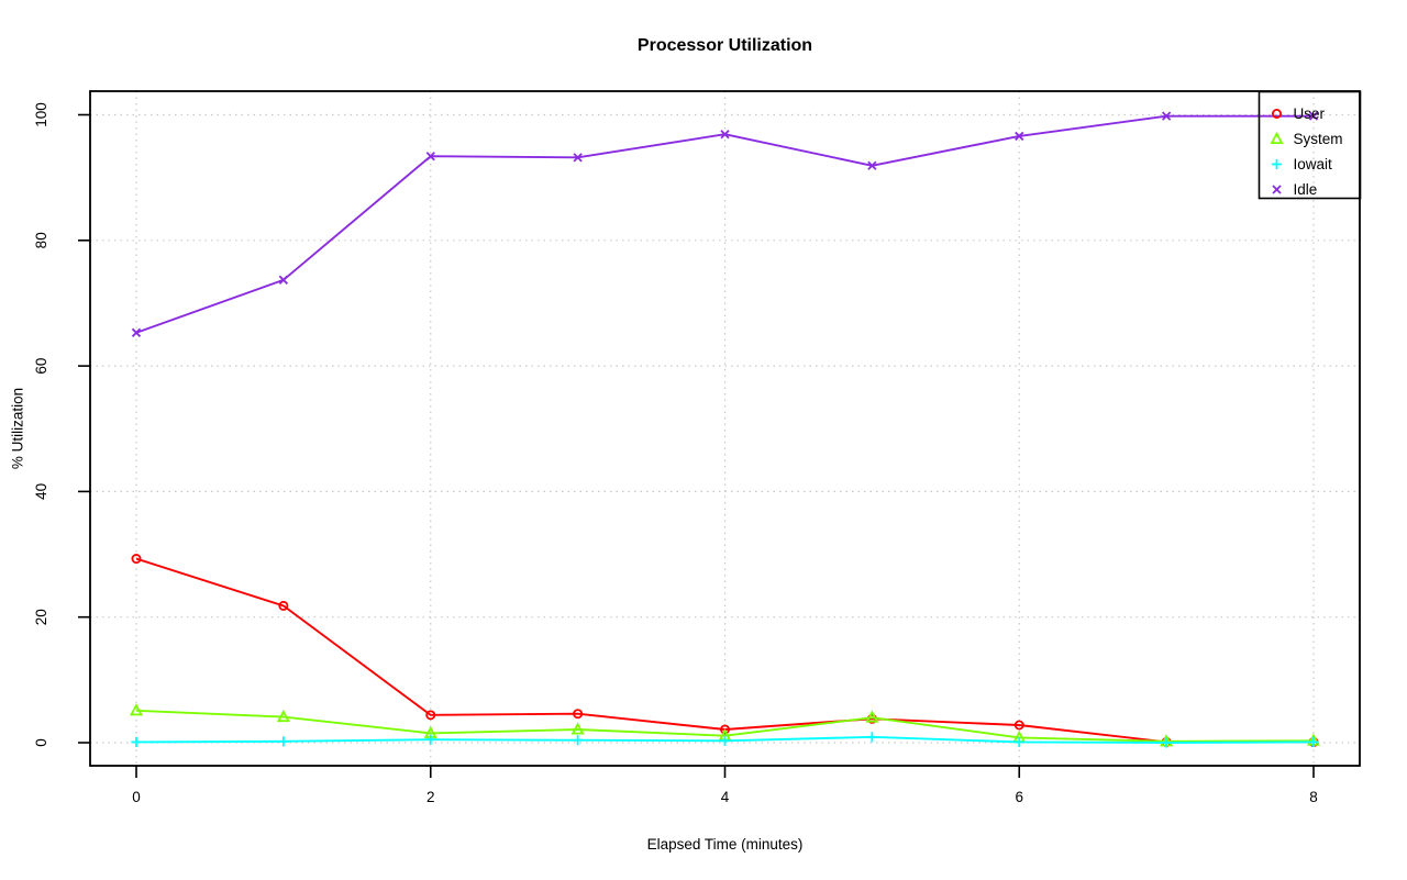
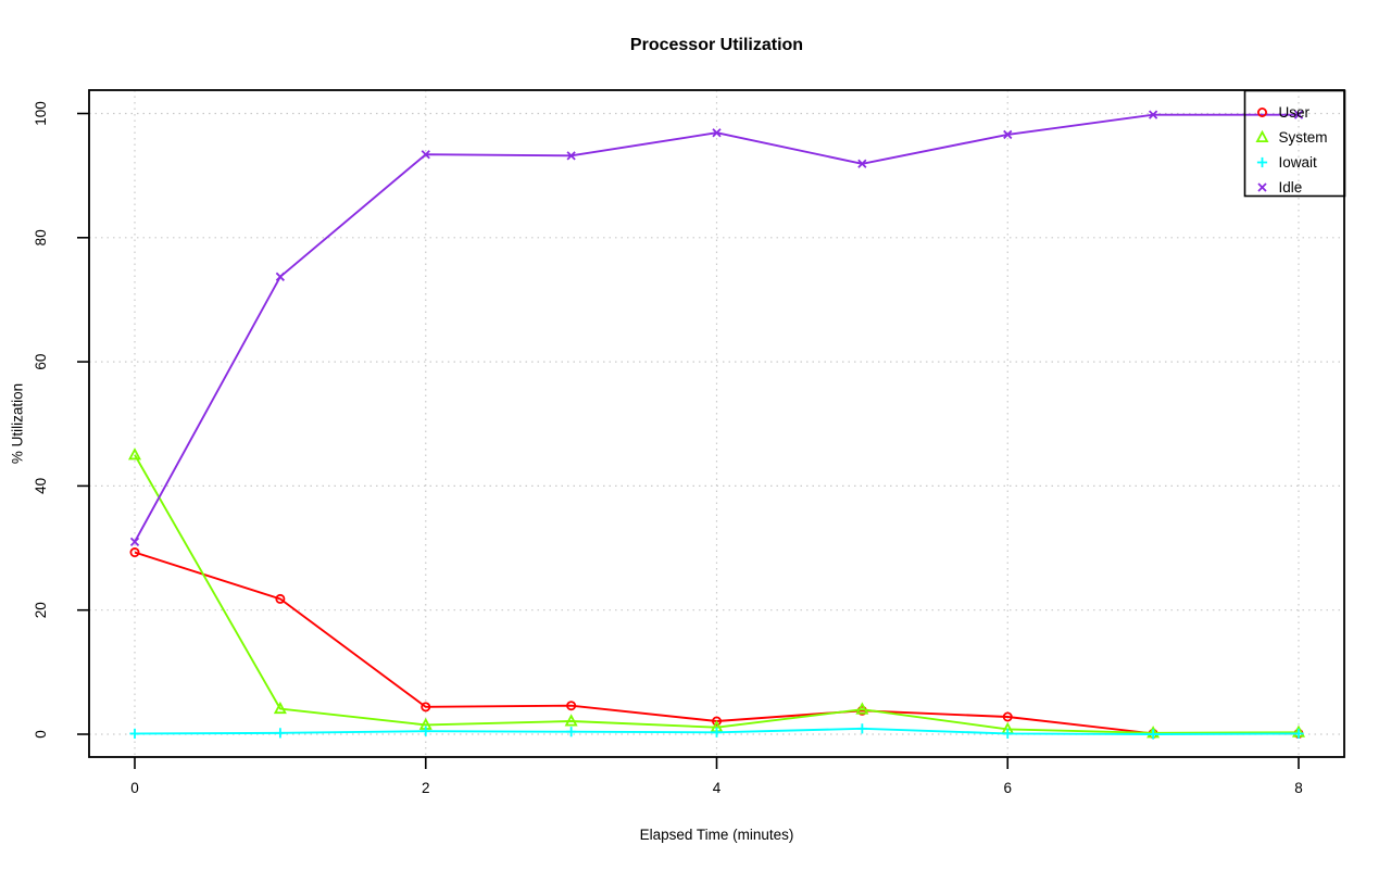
System/0: 5 -> 45
Idle/0: 65 -> 31
